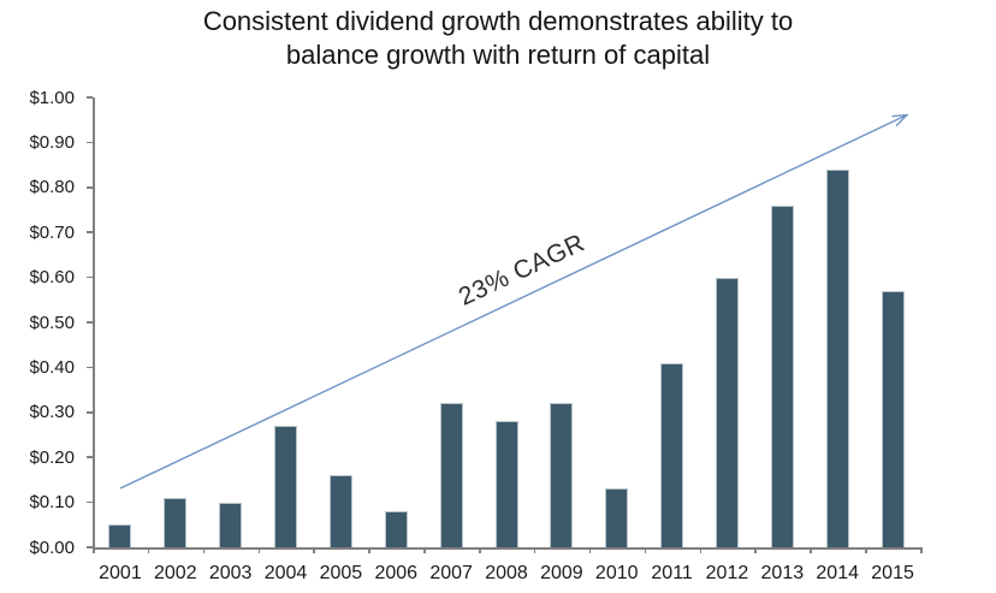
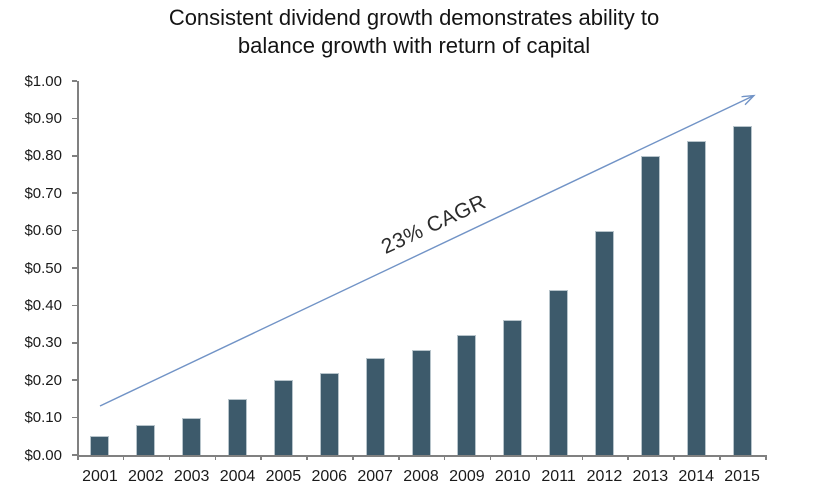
2002: $0.11 -> $0.08
2004: $0.27 -> $0.15
2005: $0.16 -> $0.20
2006: $0.08 -> $0.22
2007: $0.32 -> $0.26
2010: $0.13 -> $0.36
2011: $0.41 -> $0.44
2013: $0.76 -> $0.80
2015: $0.57 -> $0.88
